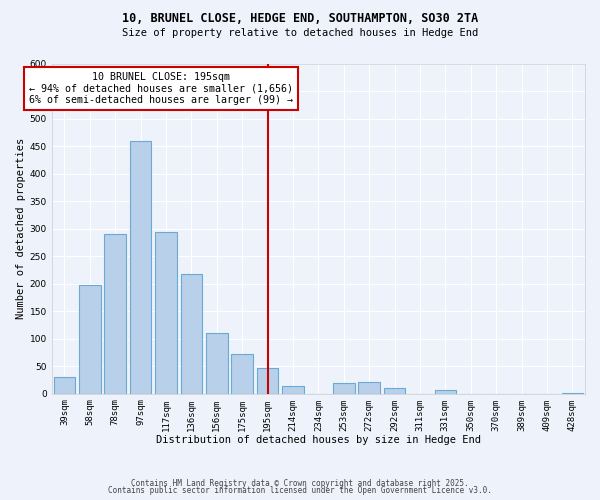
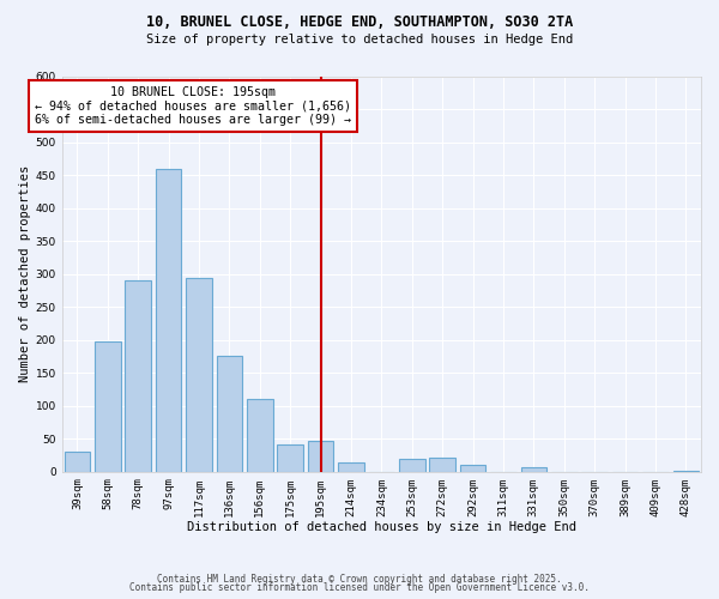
136sqm: 217 -> 176
175sqm: 73 -> 42
